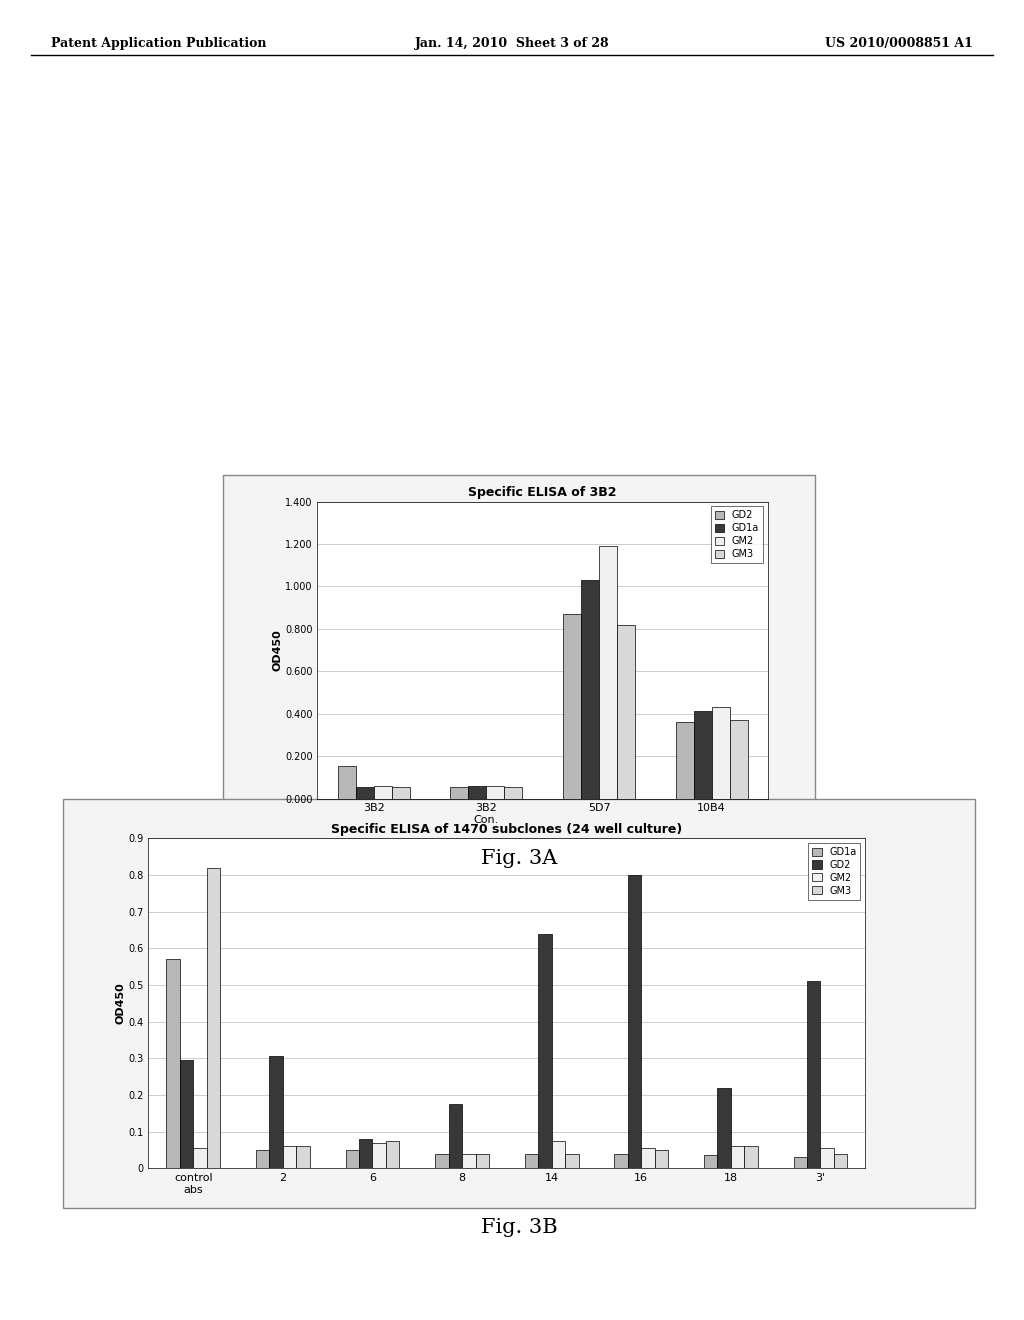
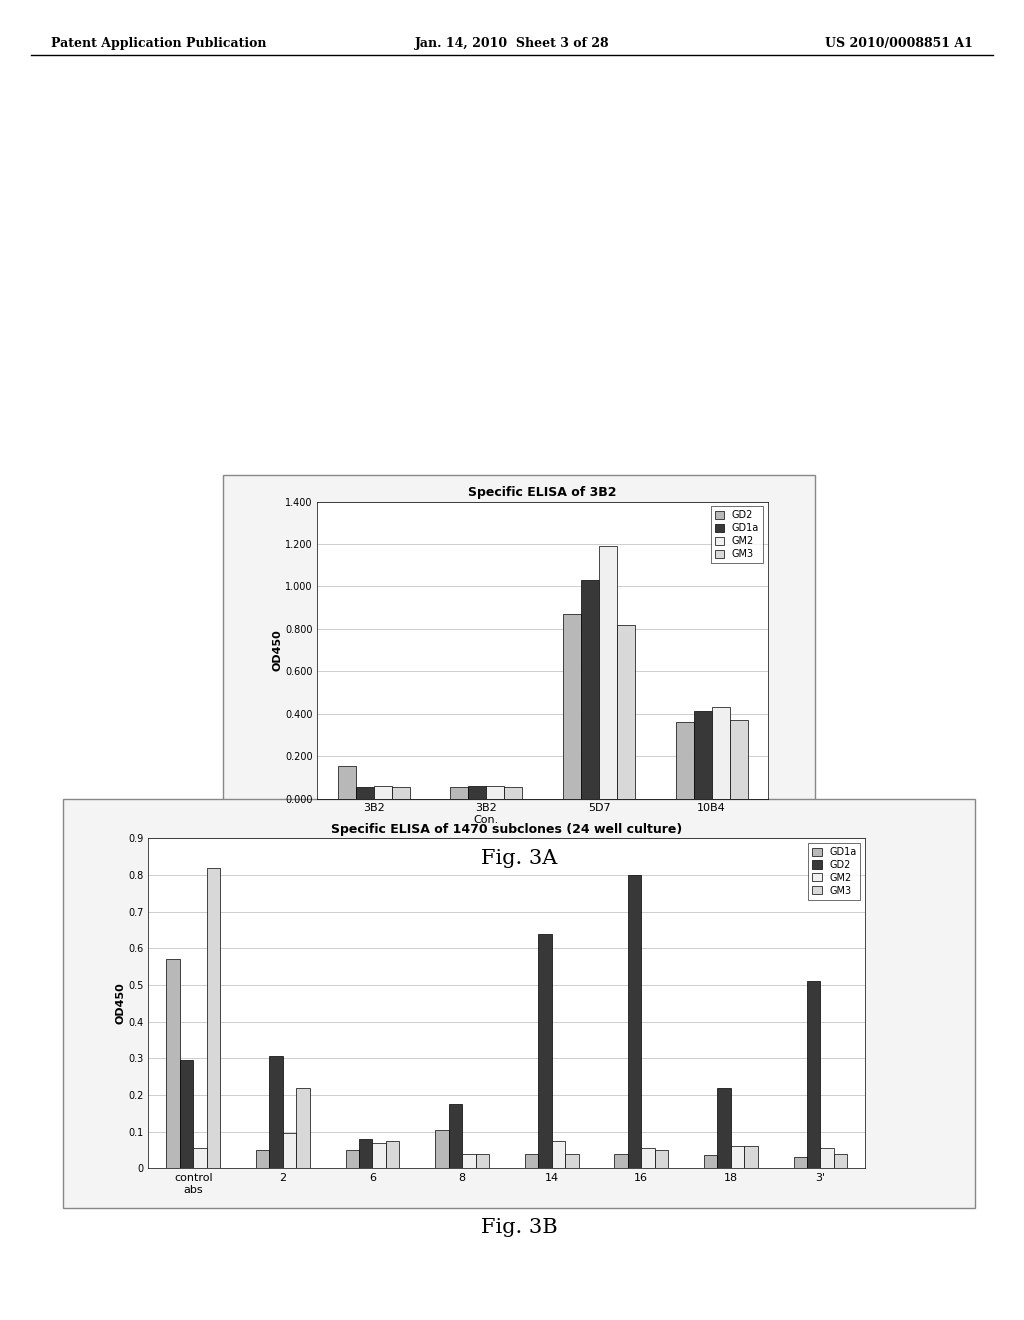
Specific ELISA of 1470 subclones (24 well culture)/GM2/2: 0.060 -> 0.095
Specific ELISA of 1470 subclones (24 well culture)/GM3/2: 0.060 -> 0.220
Specific ELISA of 1470 subclones (24 well culture)/GD1a/8: 0.040 -> 0.105
